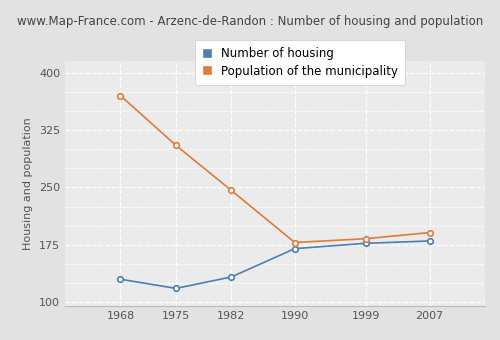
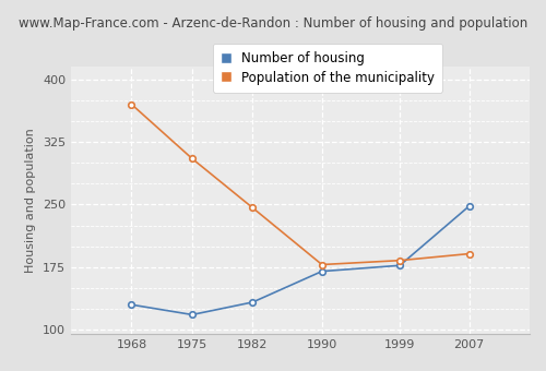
Number of housing/2007: 180 -> 248
